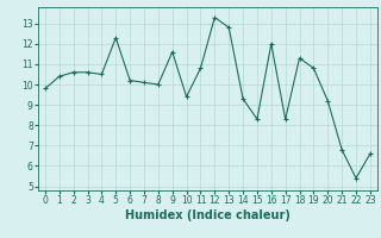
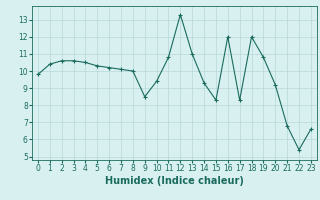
5: 12.3 -> 10.3
9: 11.6 -> 8.5
13: 12.8 -> 11.0
18: 11.3 -> 12.0
